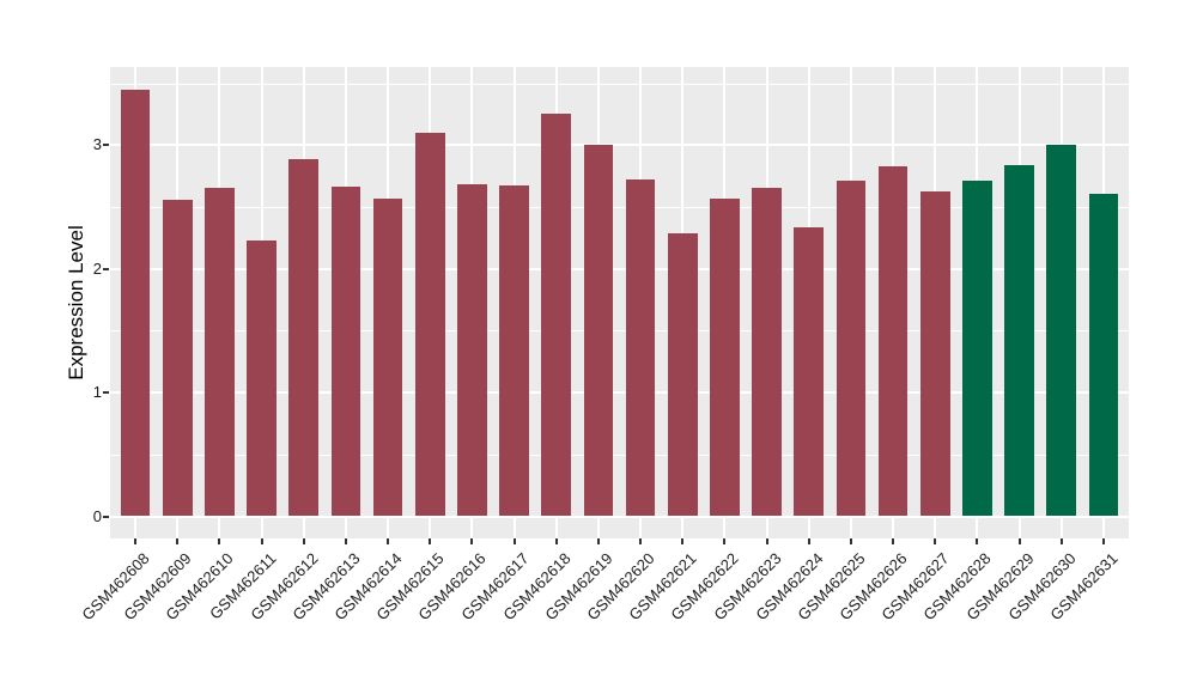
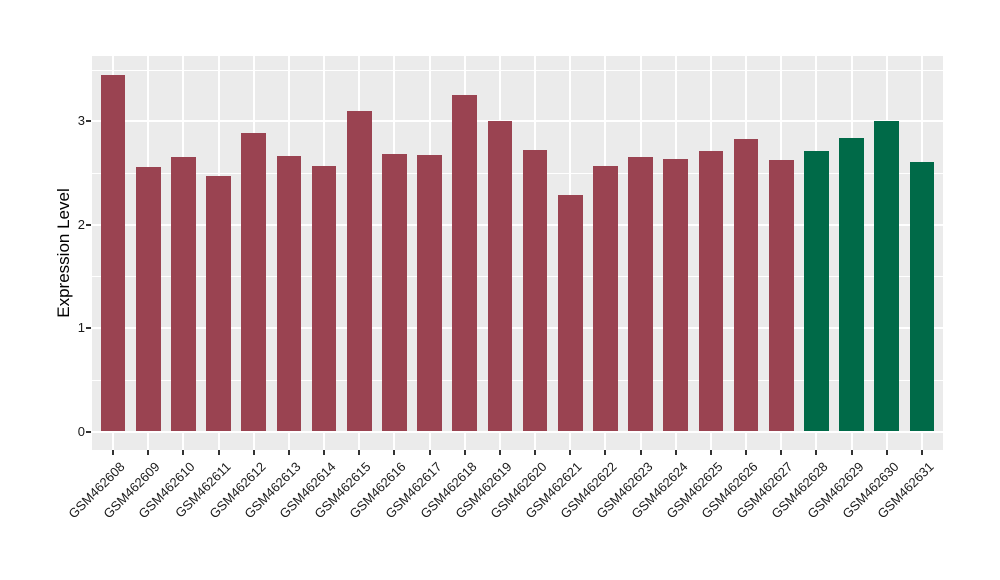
GSM462611: 2.23 -> 2.47
GSM462624: 2.34 -> 2.64
